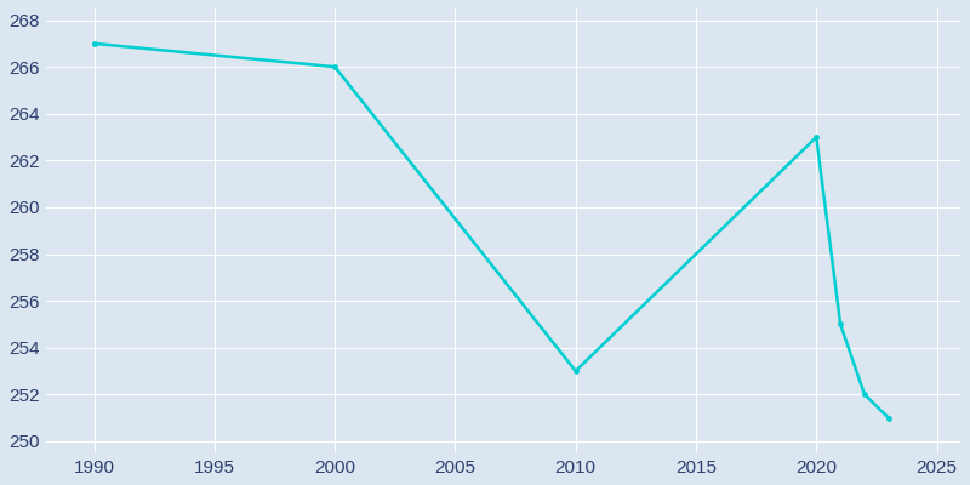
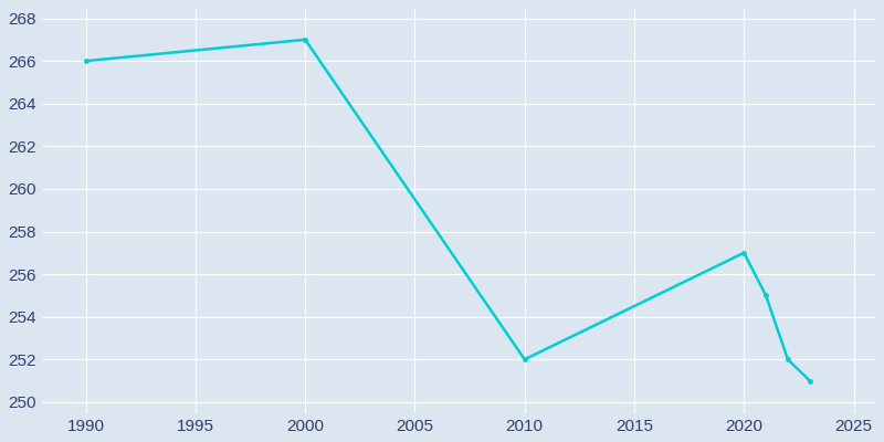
1990: 267 -> 266
2000: 266 -> 267
2010: 253 -> 252
2020: 263 -> 257
